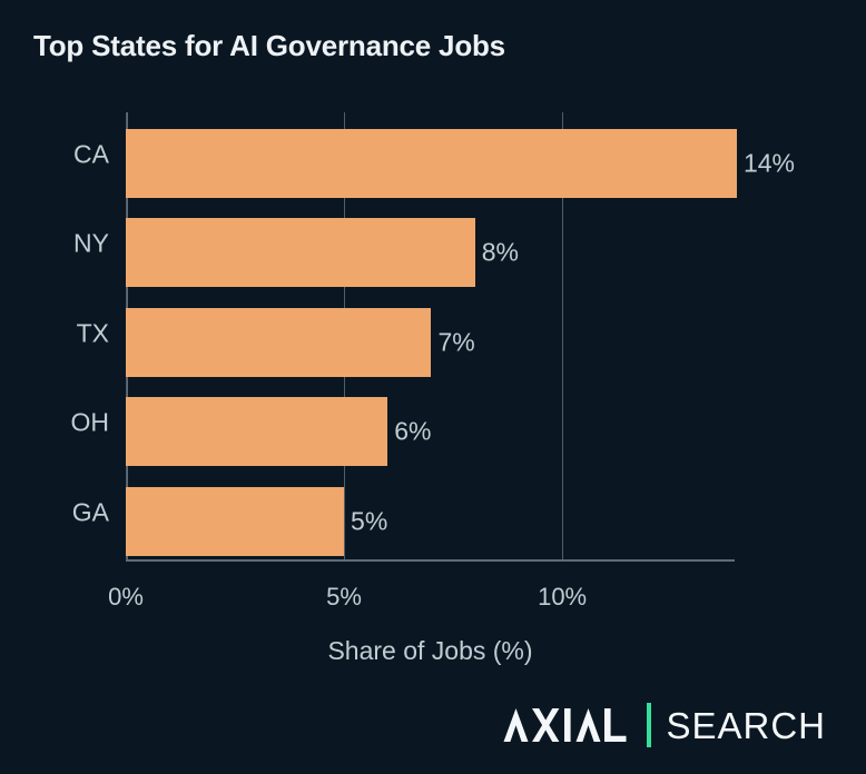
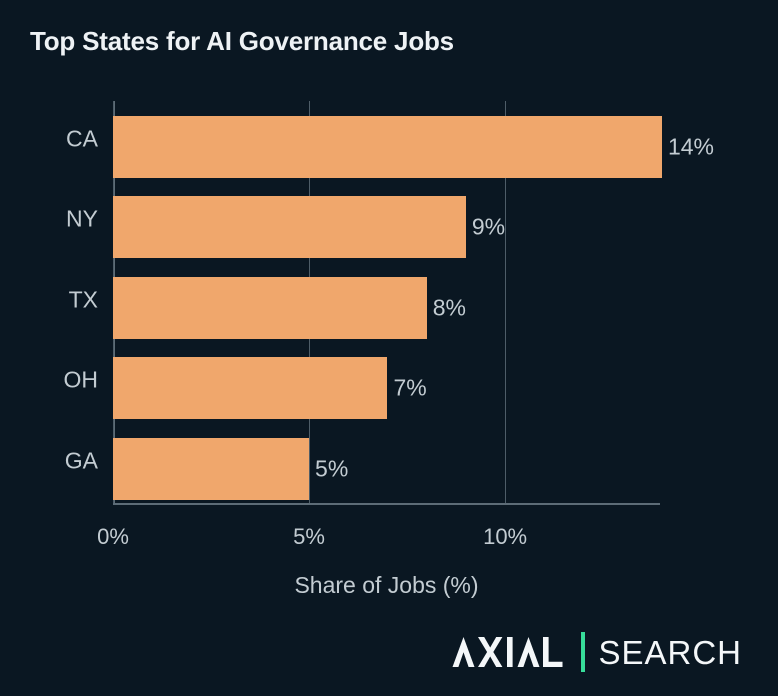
NY: 8% -> 9%
TX: 7% -> 8%
OH: 6% -> 7%
